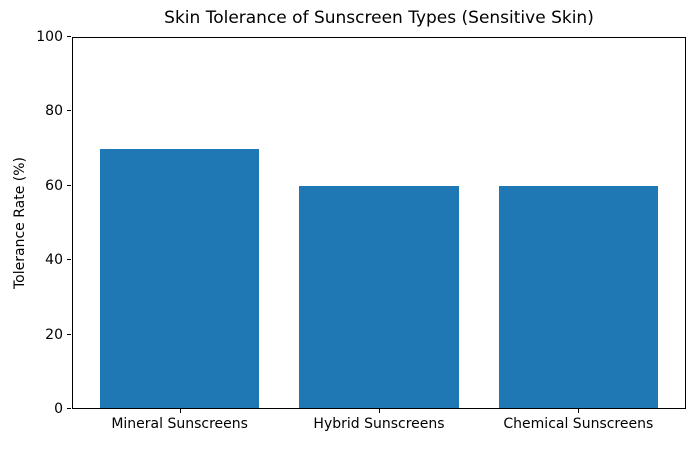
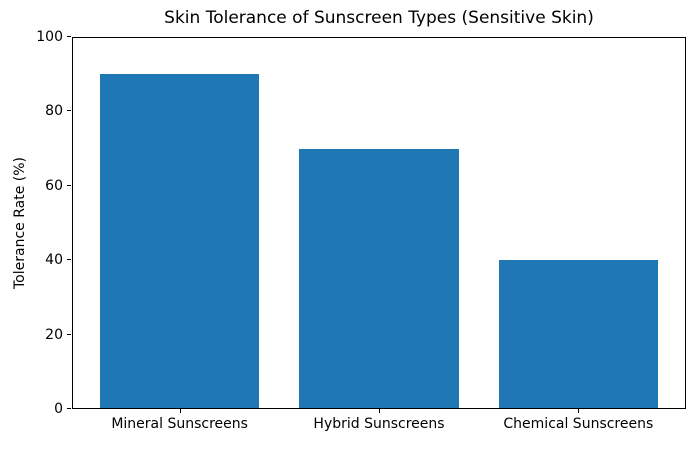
Mineral Sunscreens: 70 -> 90
Hybrid Sunscreens: 60 -> 70
Chemical Sunscreens: 60 -> 40
